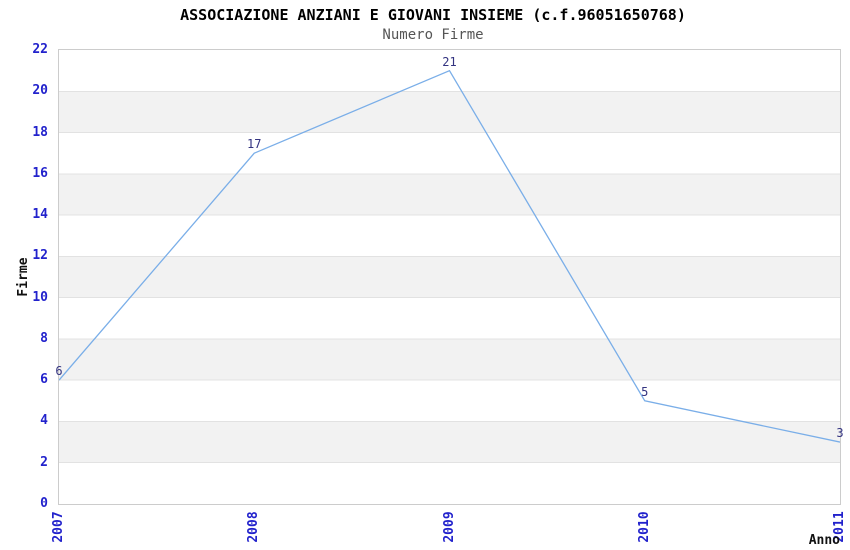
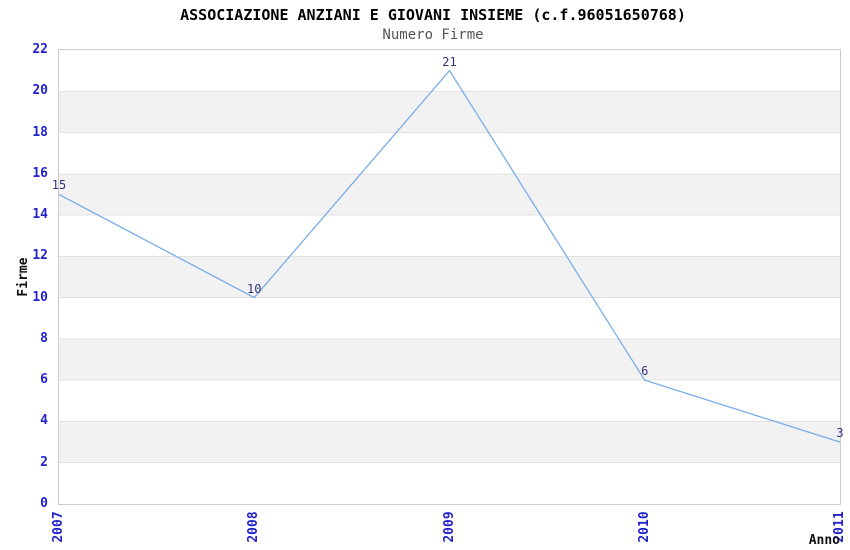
2007: 6 -> 15
2008: 17 -> 10
2010: 5 -> 6
